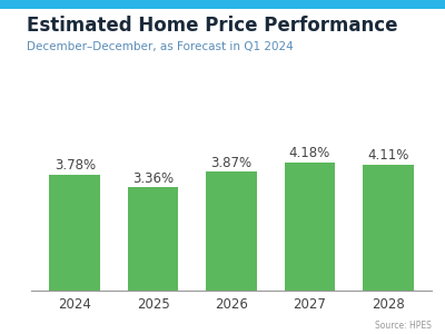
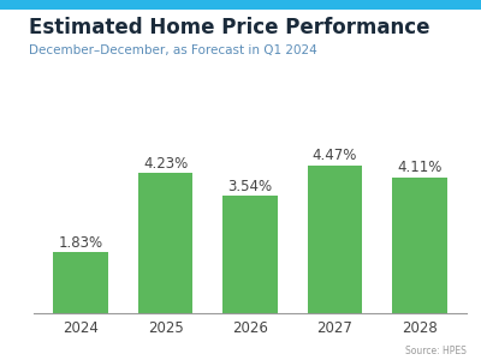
2024: 3.78% -> 1.83%
2025: 3.36% -> 4.23%
2026: 3.87% -> 3.54%
2027: 4.18% -> 4.47%
